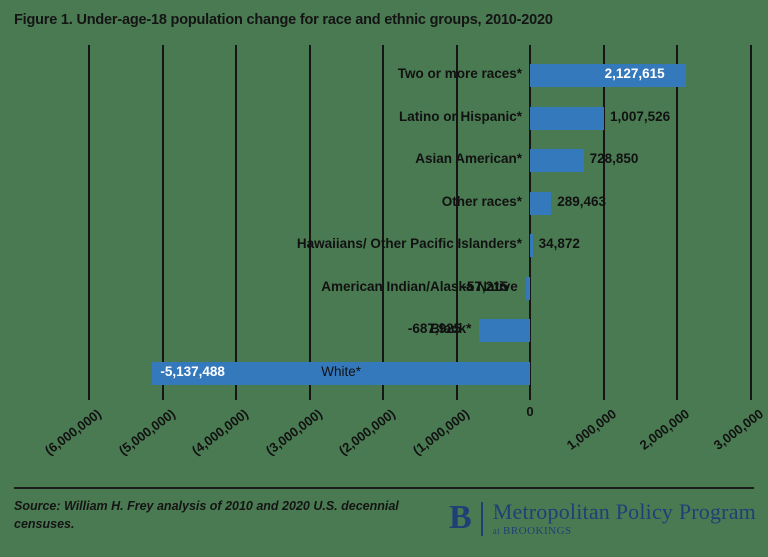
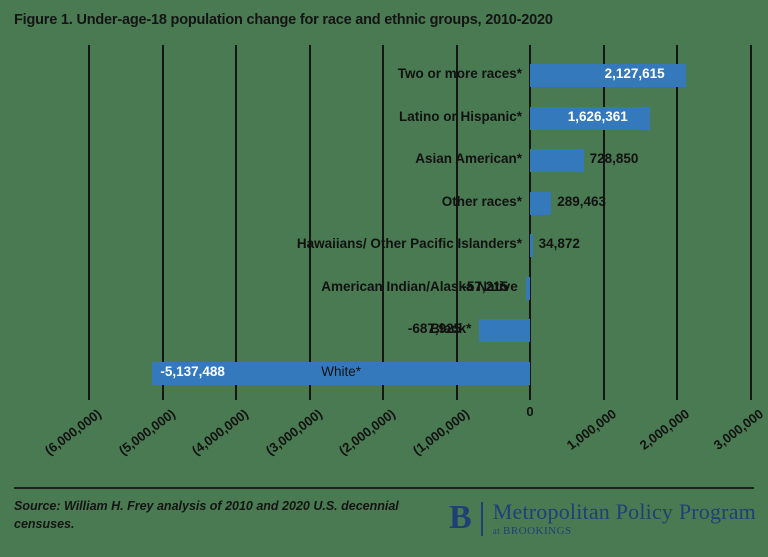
Latino or Hispanic*: 1,007,526 -> 1,626,361
